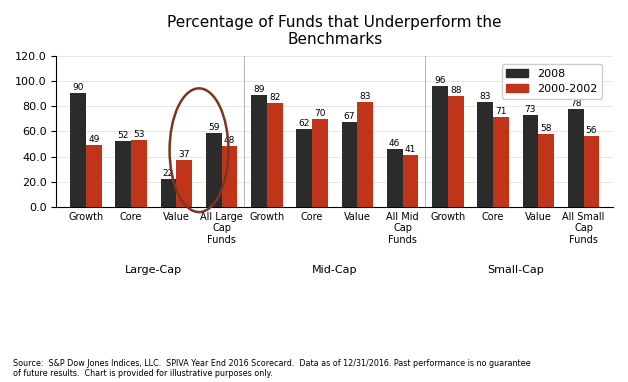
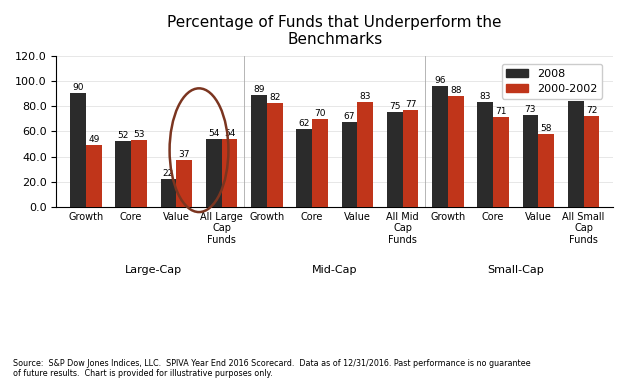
2008/All Large Cap Funds: 59 -> 54
2000-2002/All Large Cap Funds: 48 -> 54
2008/All Mid Cap Funds: 46 -> 75
2000-2002/All Mid Cap Funds: 41 -> 77
2008/All Small Cap Funds: 78 -> 84
2000-2002/All Small Cap Funds: 56 -> 72
